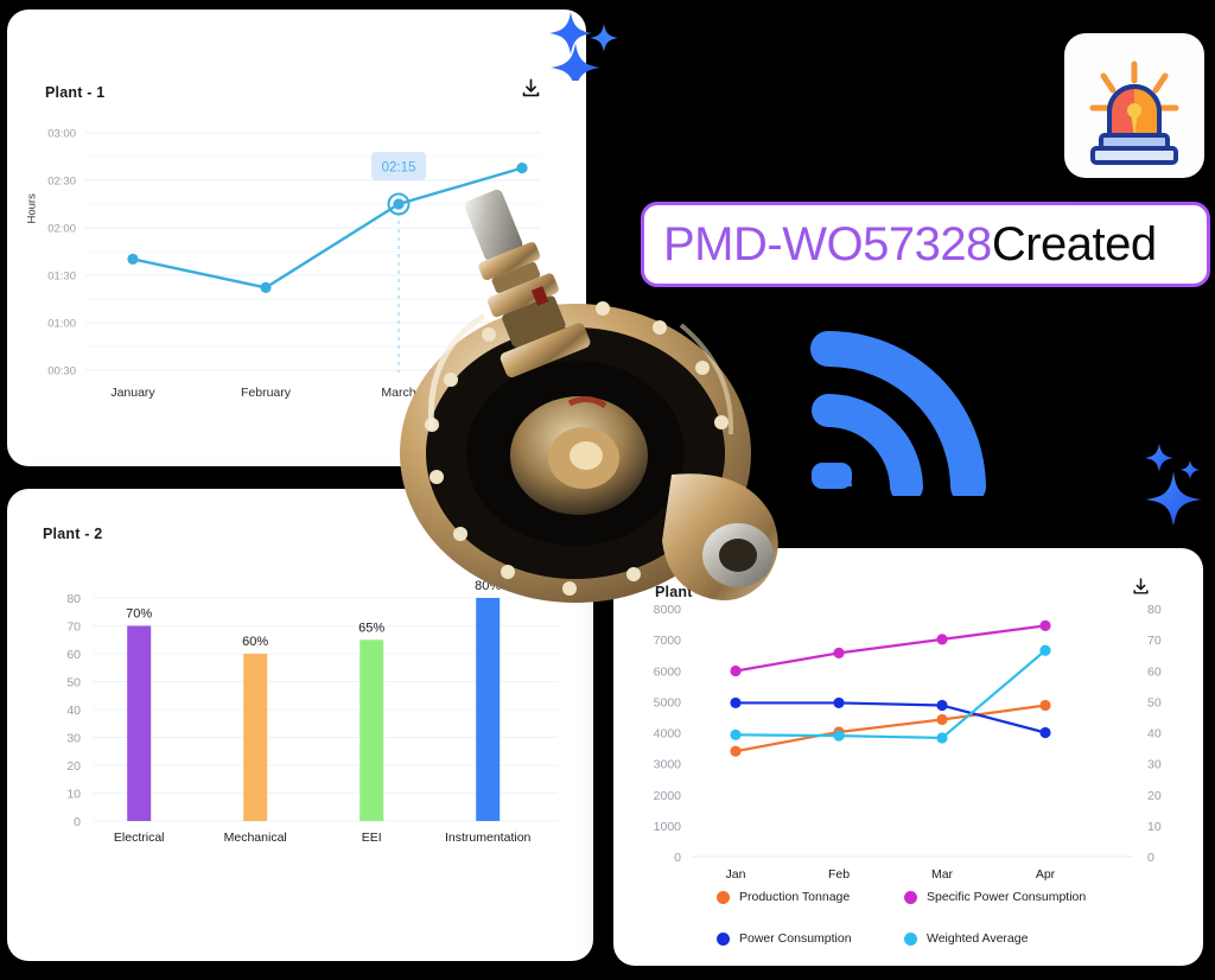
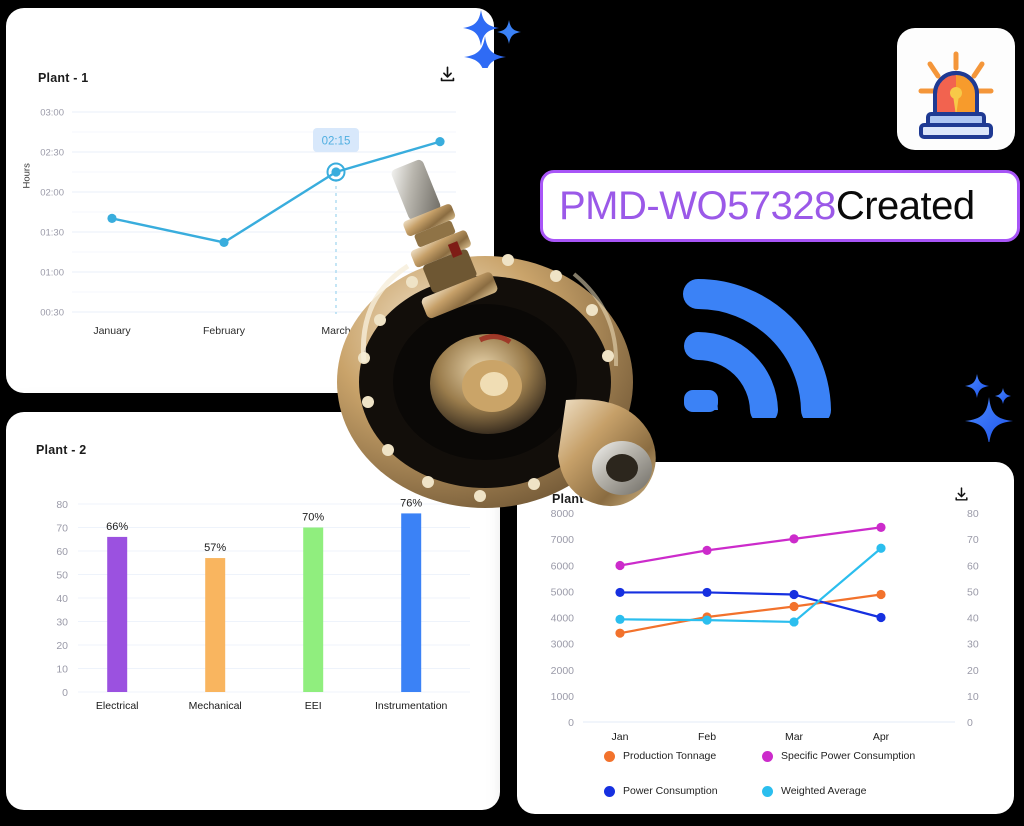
Plant - 2/Electrical: 70% -> 66%
Plant - 2/Mechanical: 60% -> 57%
Plant - 2/EEI: 65% -> 70%
Plant - 2/Instrumentation: 80% -> 76%
